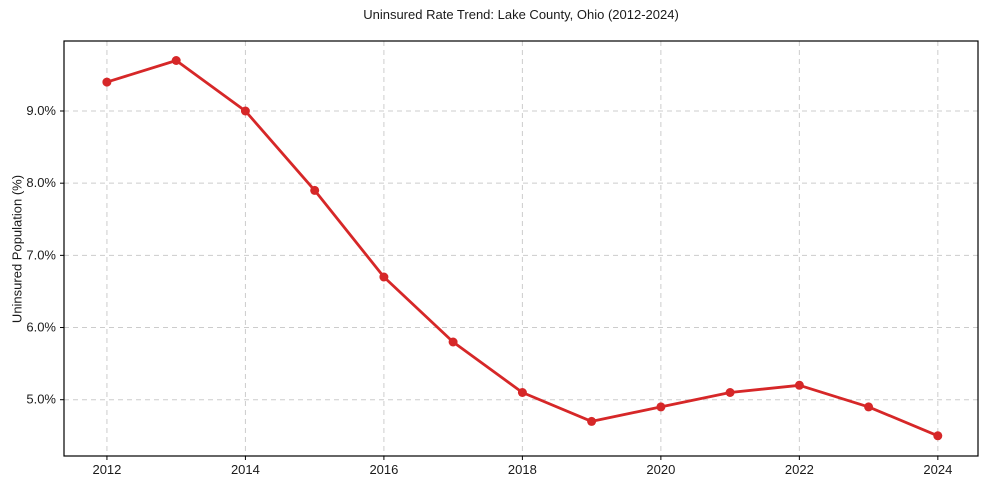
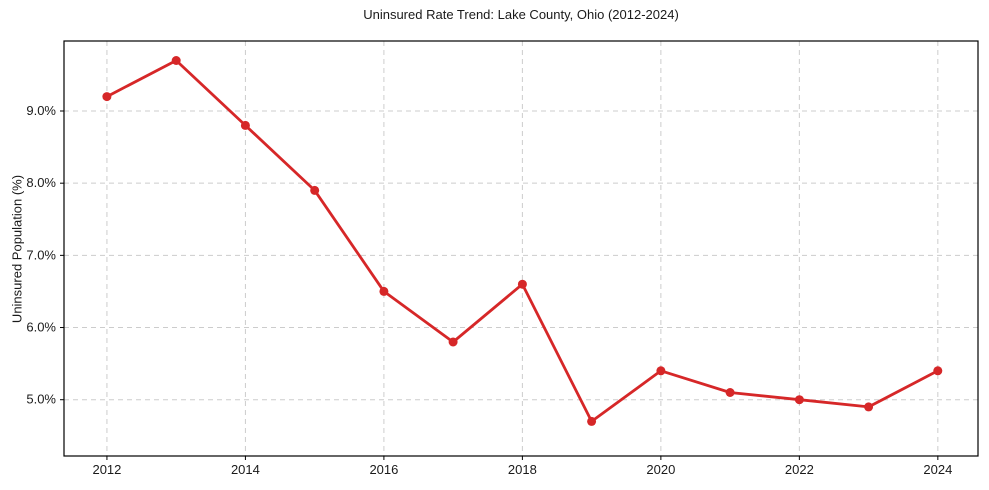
2012: 9.4% -> 9.2%
2014: 9.0% -> 8.8%
2016: 6.7% -> 6.5%
2018: 5.1% -> 6.6%
2020: 4.9% -> 5.4%
2022: 5.2% -> 5.0%
2024: 4.5% -> 5.4%
